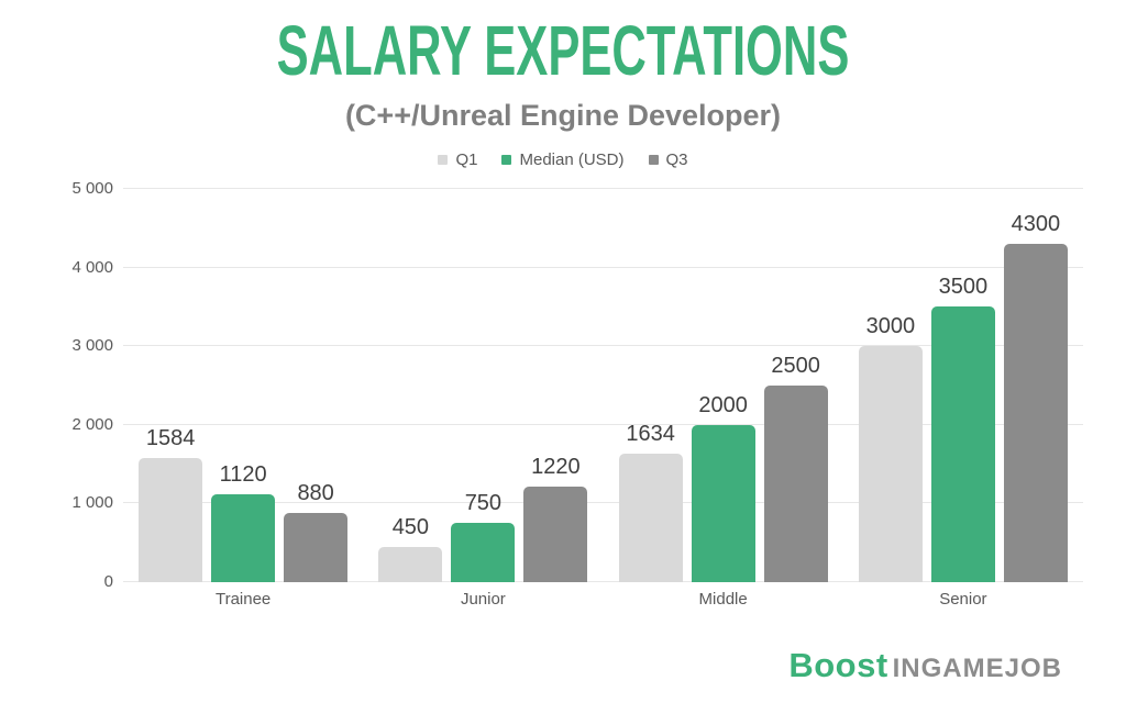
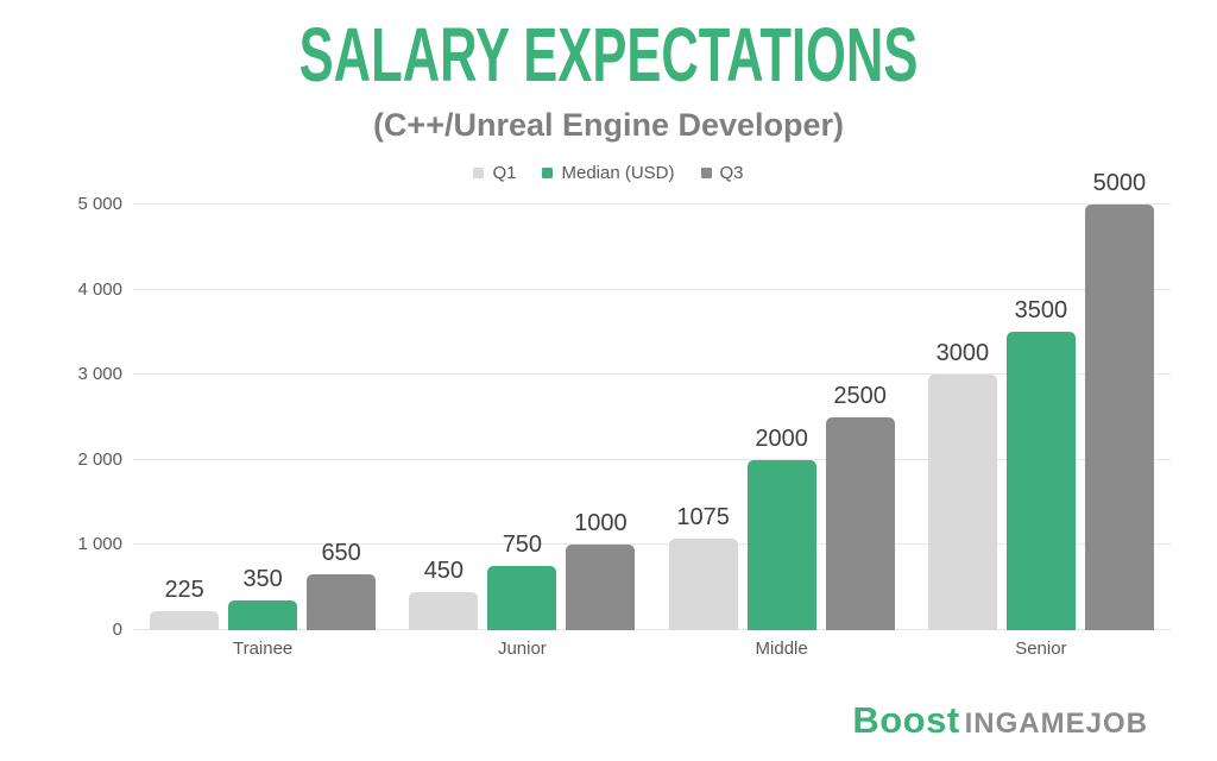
Q1/Trainee: 1584 -> 225
Median (USD)/Trainee: 1120 -> 350
Q3/Trainee: 880 -> 650
Q3/Junior: 1220 -> 1000
Q1/Middle: 1634 -> 1075
Q3/Senior: 4300 -> 5000
